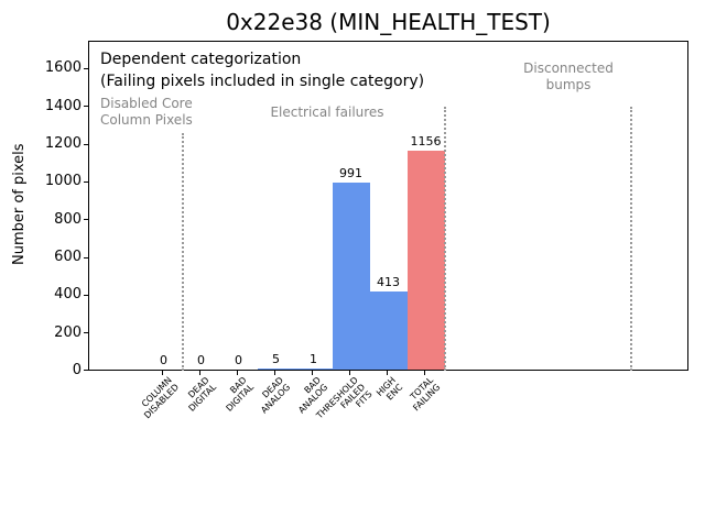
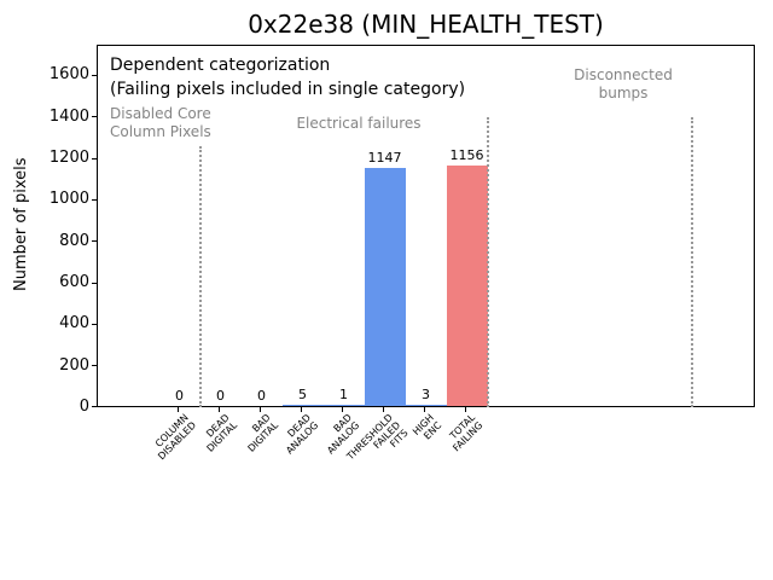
THRESHOLD FAILED FITS: 991 -> 1147
HIGH ENC: 413 -> 3
